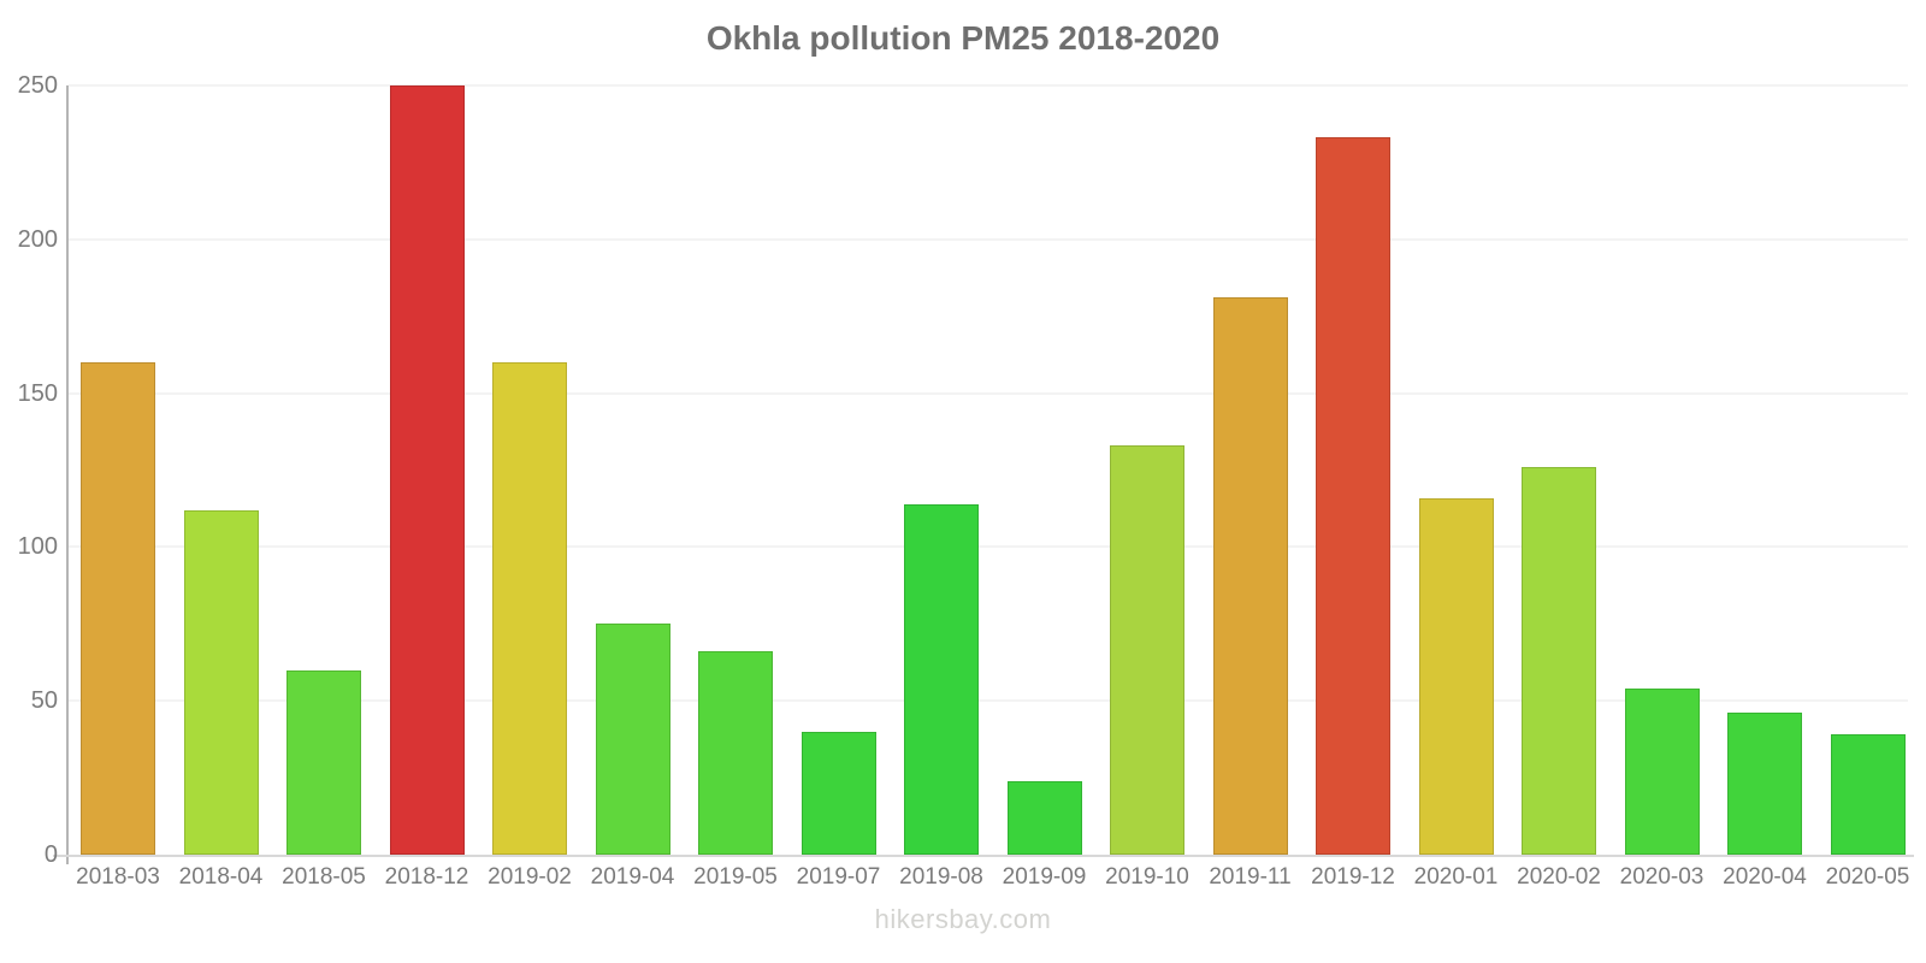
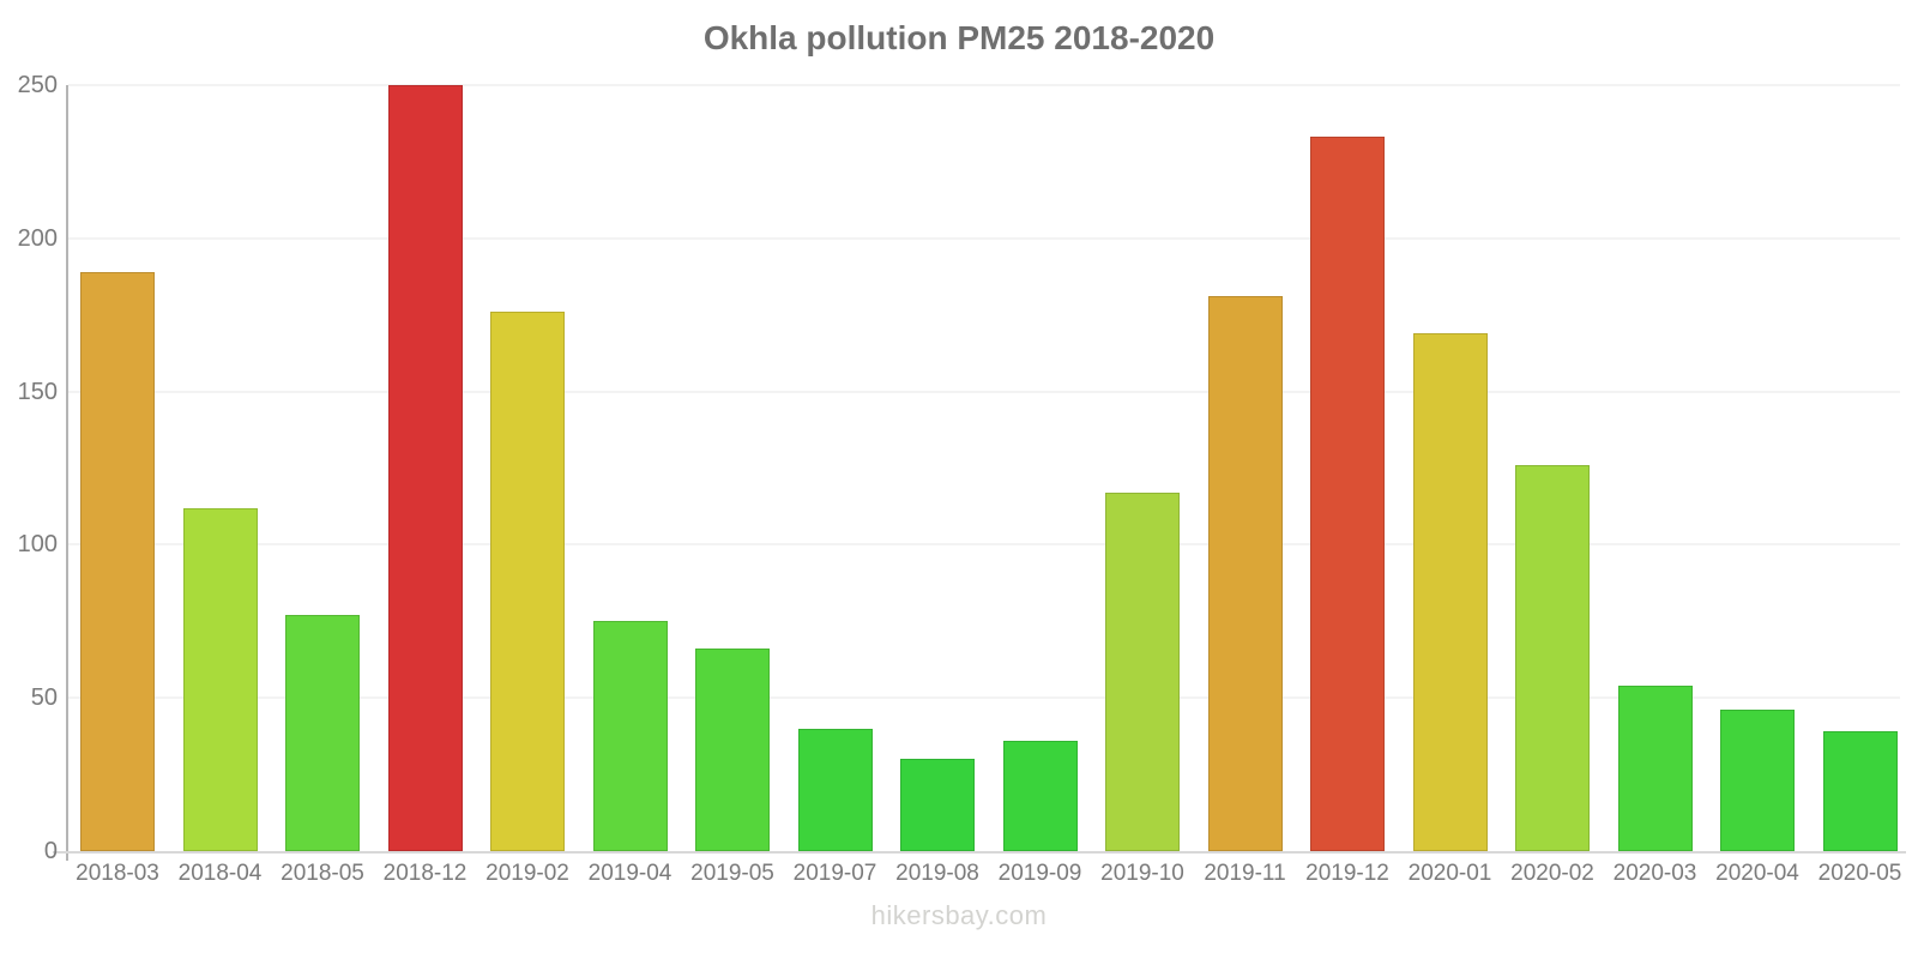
2018-03: 160 -> 189
2018-05: 60 -> 77
2019-02: 160 -> 176
2019-08: 114 -> 30
2019-09: 24 -> 36
2019-10: 133 -> 117
2020-01: 116 -> 169
